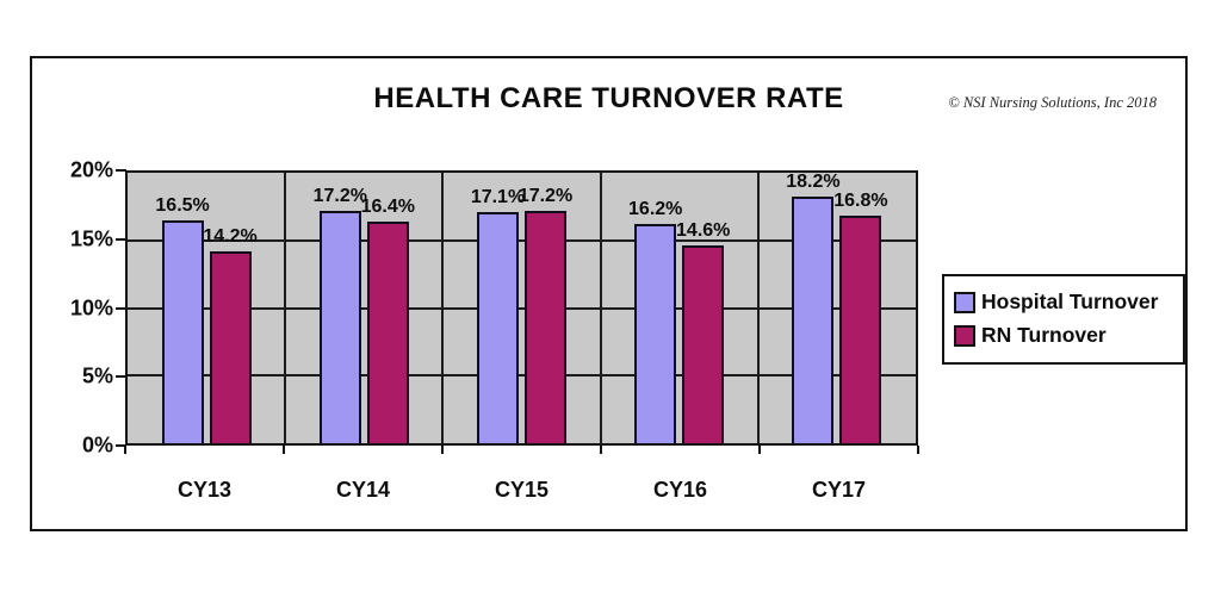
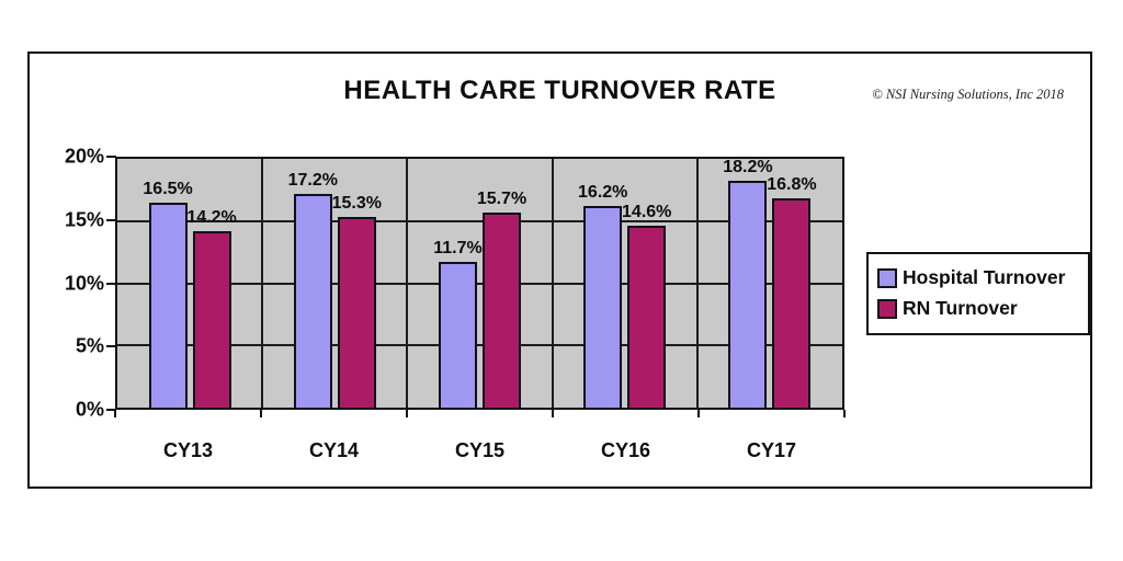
RN Turnover/CY14: 16.4% -> 15.3%
Hospital Turnover/CY15: 17.1% -> 11.7%
RN Turnover/CY15: 17.2% -> 15.7%
